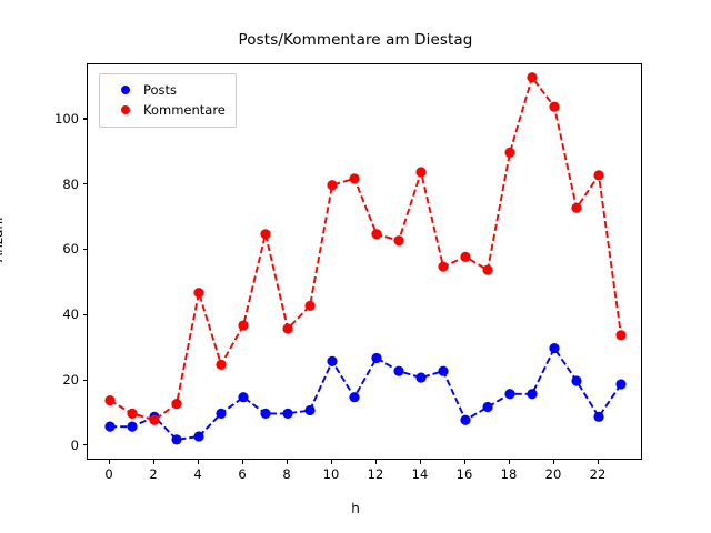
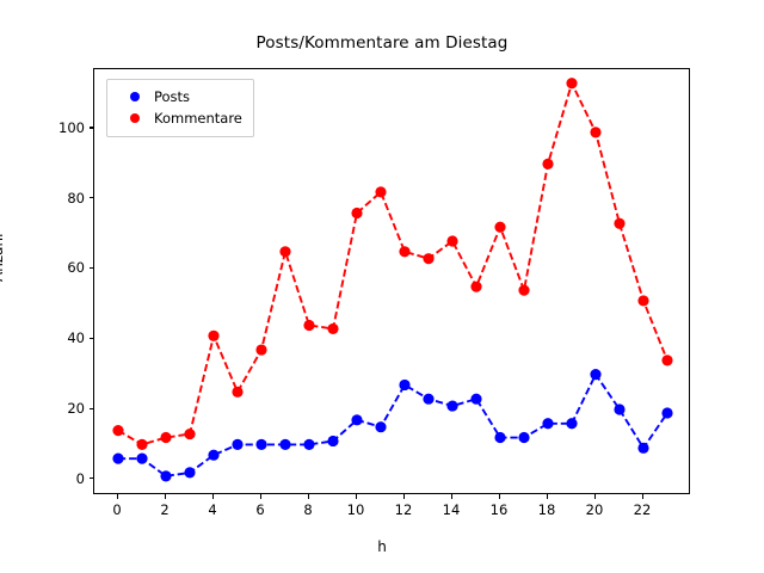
Posts/2: 9 -> 1
Kommentare/2: 8 -> 12
Posts/4: 3 -> 7
Kommentare/4: 47 -> 41
Posts/6: 15 -> 10
Kommentare/8: 36 -> 44
Posts/10: 26 -> 17
Kommentare/10: 80 -> 76
Kommentare/14: 84 -> 68
Posts/16: 8 -> 12
Kommentare/16: 58 -> 72
Kommentare/20: 104 -> 99
Kommentare/22: 83 -> 51
